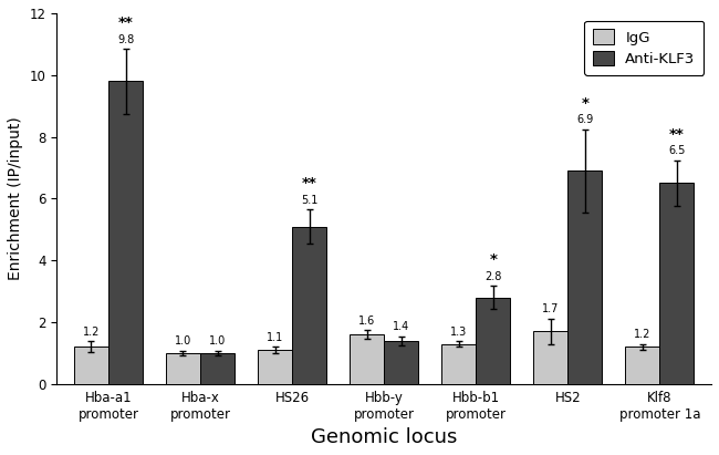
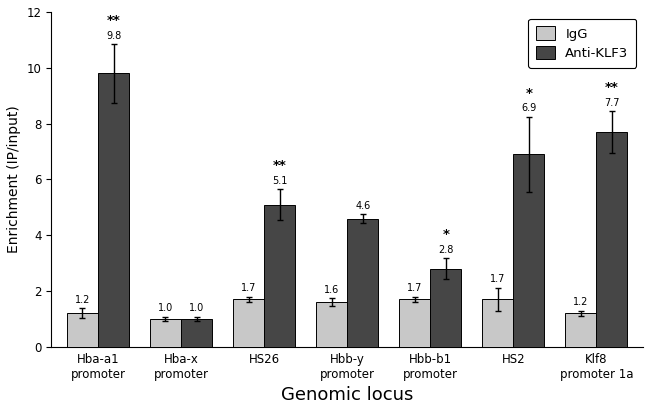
IgG/HS26: 1.1 -> 1.7
Anti-KLF3/Hbb-y promoter: 1.4 -> 4.6
IgG/Hbb-b1 promoter: 1.3 -> 1.7
Anti-KLF3/Klf8 promoter 1a: 6.5 -> 7.7
